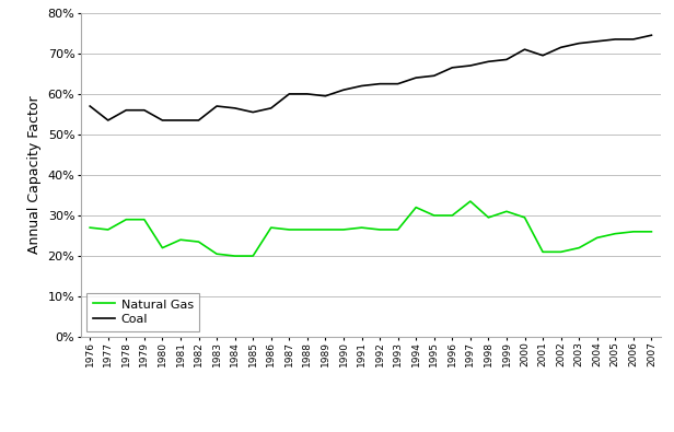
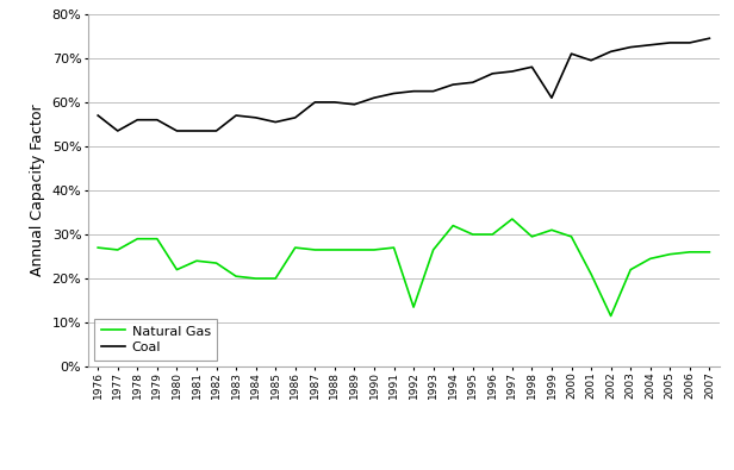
Natural Gas/1992: 26.5% -> 13.5%
Coal/1999: 68.5% -> 61.0%
Natural Gas/2002: 21.0% -> 11.5%
